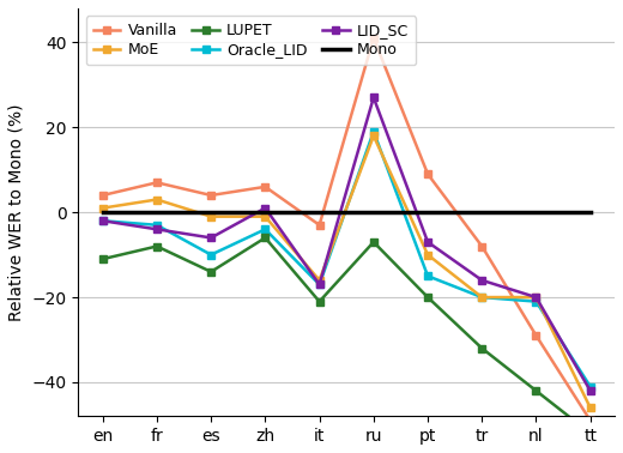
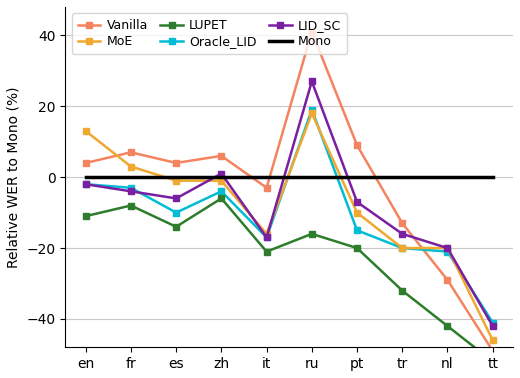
MoE/en: 1 -> 13
LUPET/ru: -7 -> -16
Vanilla/tr: -8 -> -13
